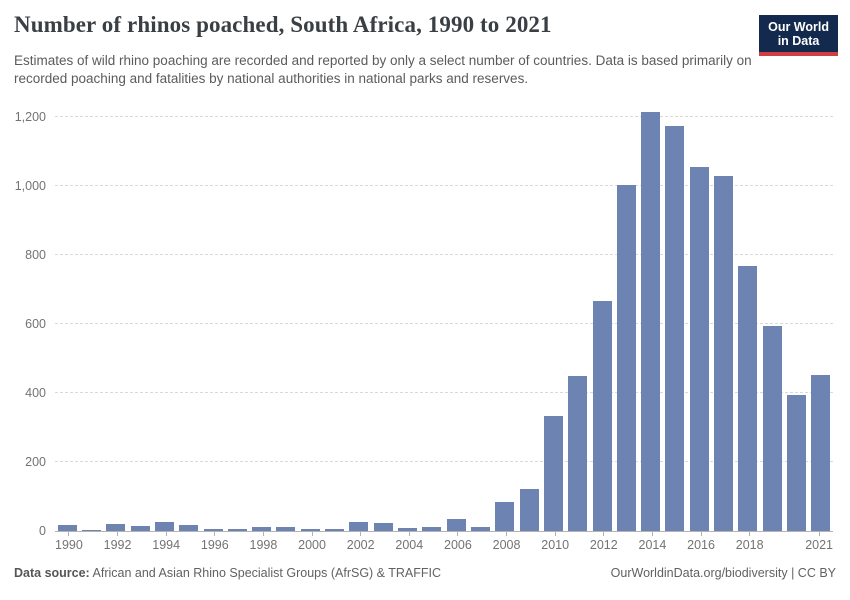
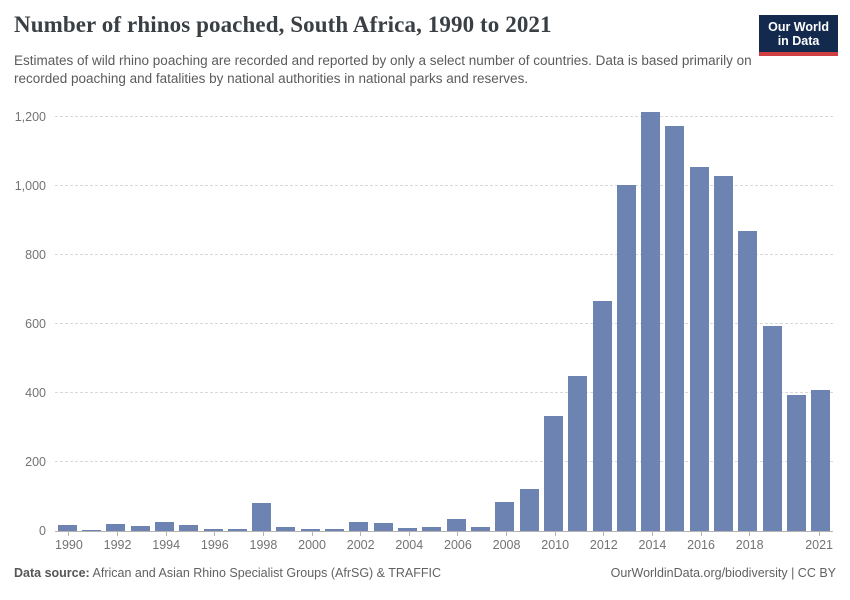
1998: 10 -> 80
2018: 770 -> 870
2021: 450 -> 410
